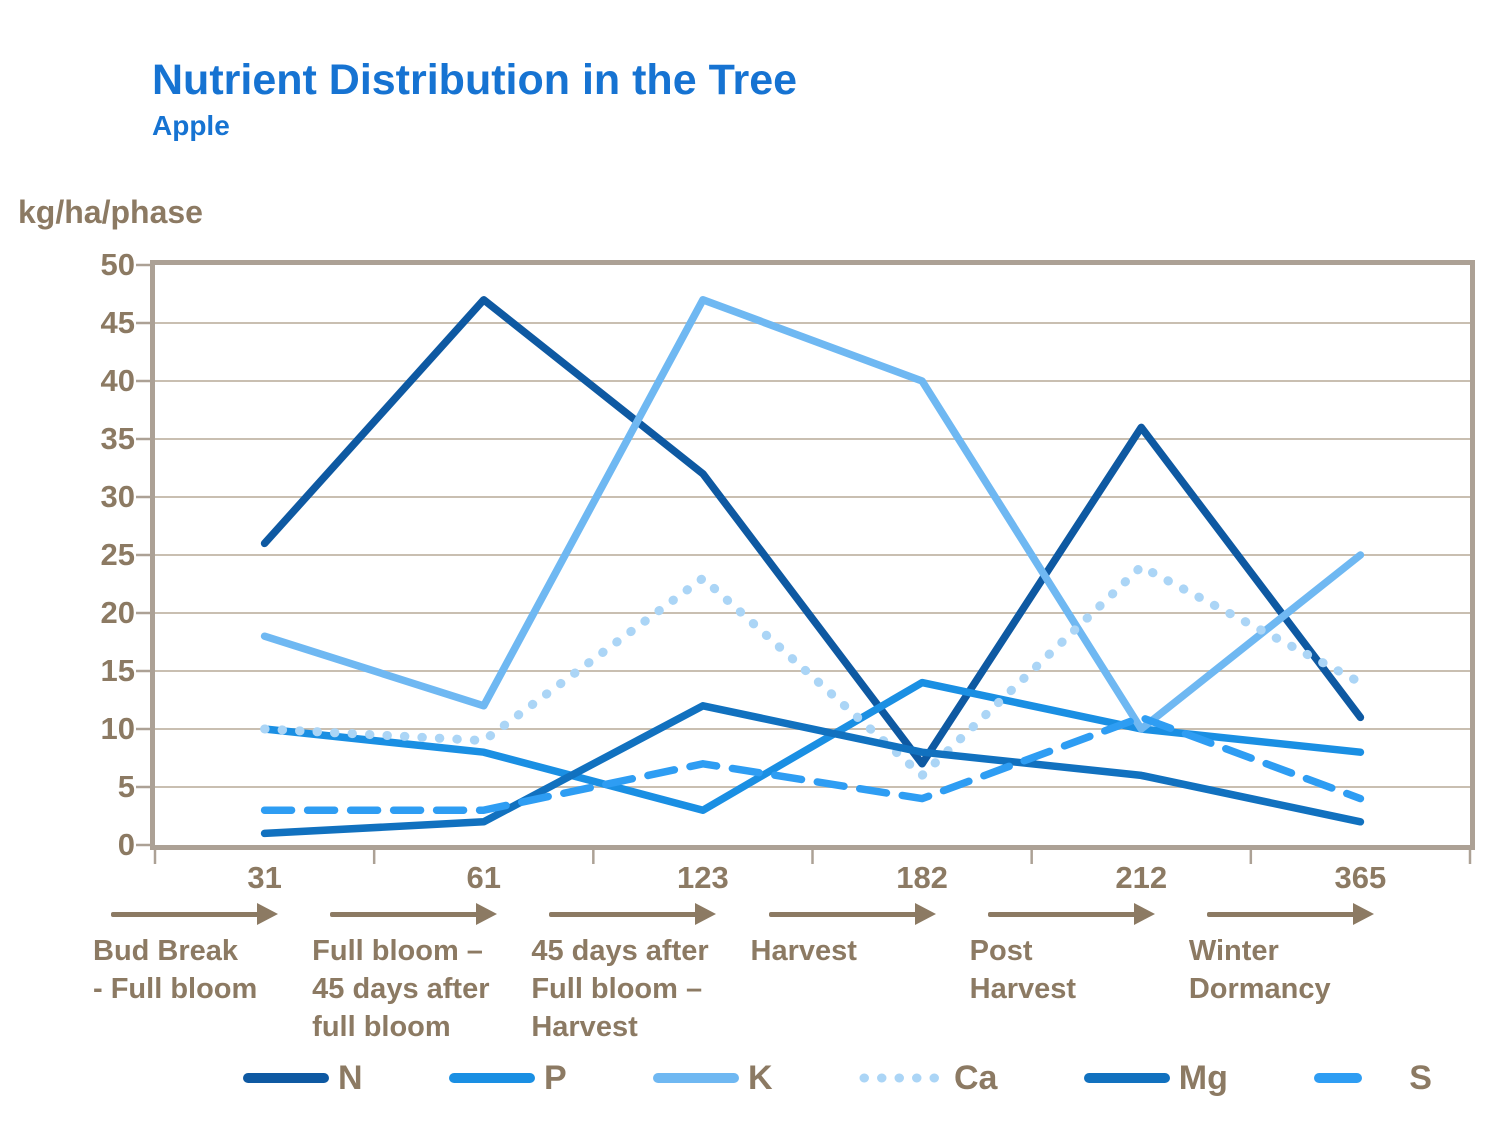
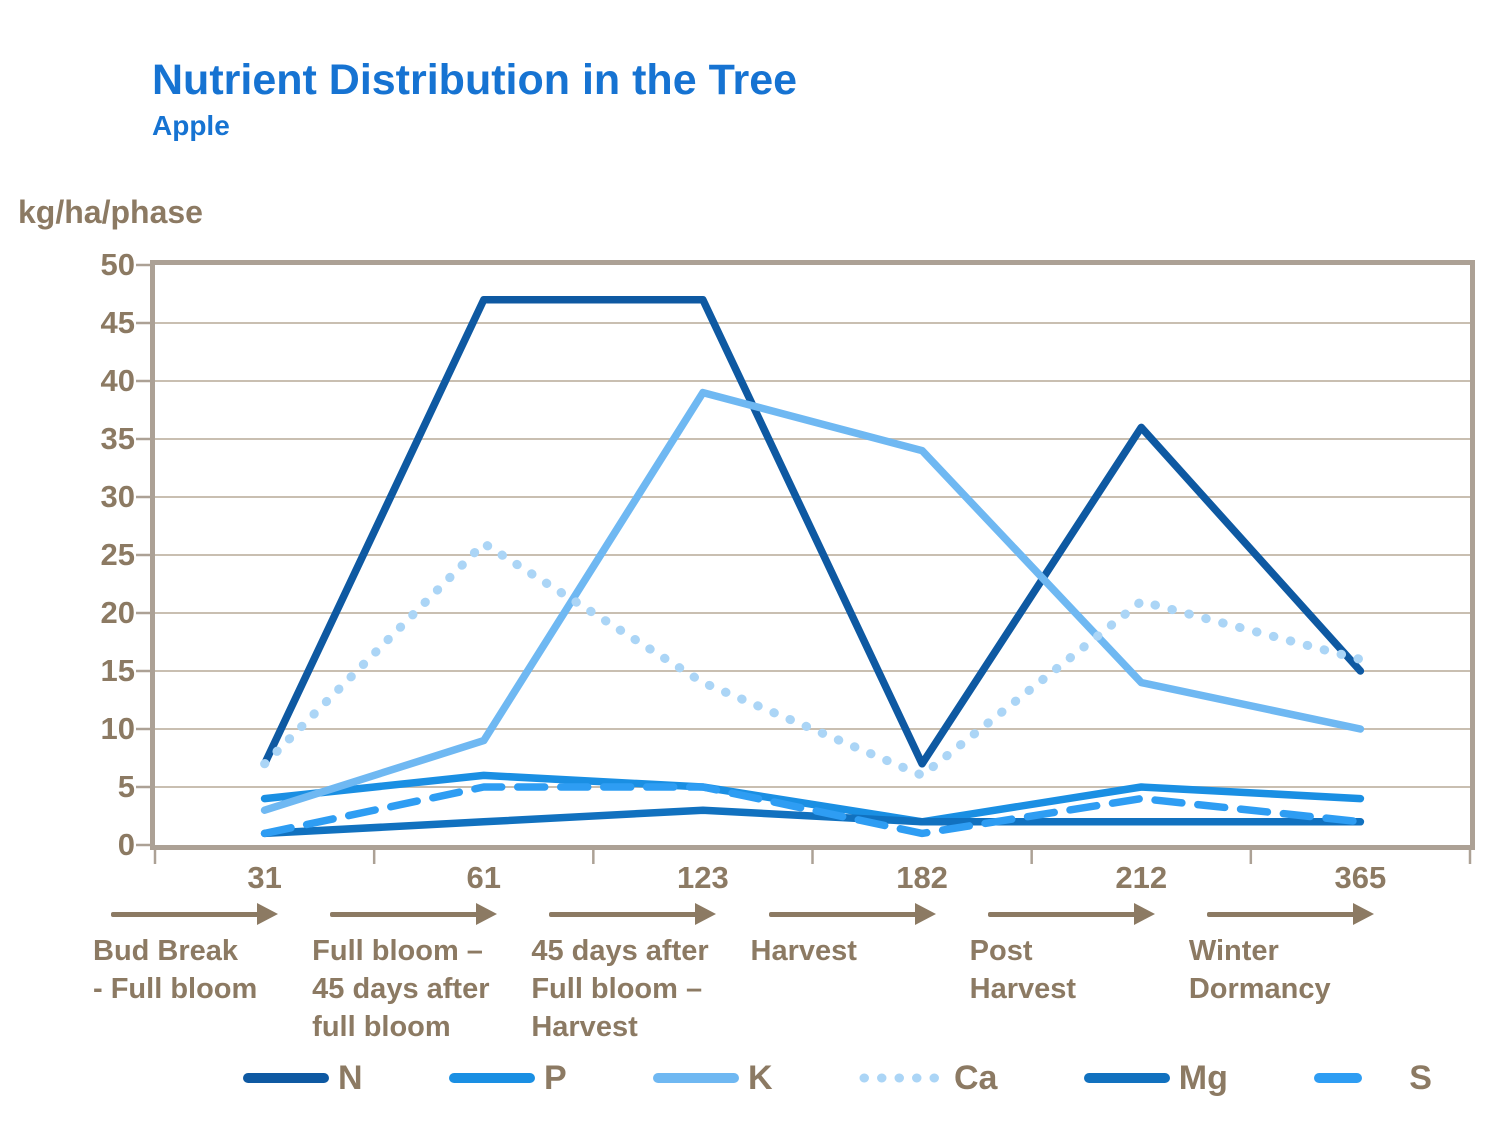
N/31: 26 -> 7
P/31: 10 -> 4
K/31: 18 -> 3
Ca/31: 10 -> 7
S/31: 3 -> 1
P/61: 8 -> 6
K/61: 12 -> 9
Ca/61: 9 -> 26
S/61: 3 -> 5
N/123: 32 -> 47
P/123: 3 -> 5
K/123: 47 -> 39
Ca/123: 23 -> 14
Mg/123: 12 -> 3
S/123: 7 -> 5
P/182: 14 -> 2
K/182: 40 -> 34
Mg/182: 8 -> 2
S/182: 4 -> 1
P/212: 10 -> 5
K/212: 10 -> 14
Ca/212: 24 -> 21
Mg/212: 6 -> 2
S/212: 11 -> 4
N/365: 11 -> 15
P/365: 8 -> 4
K/365: 25 -> 10
Ca/365: 14 -> 16
S/365: 4 -> 2
